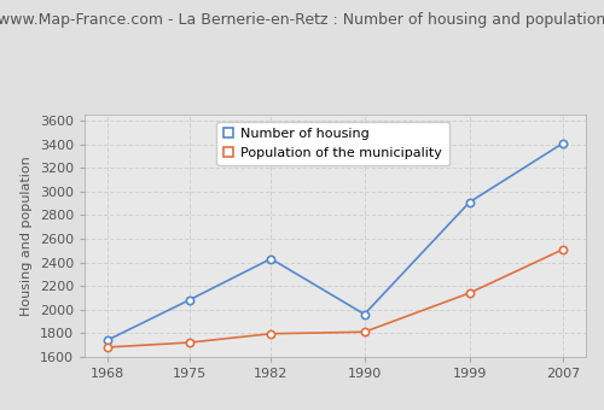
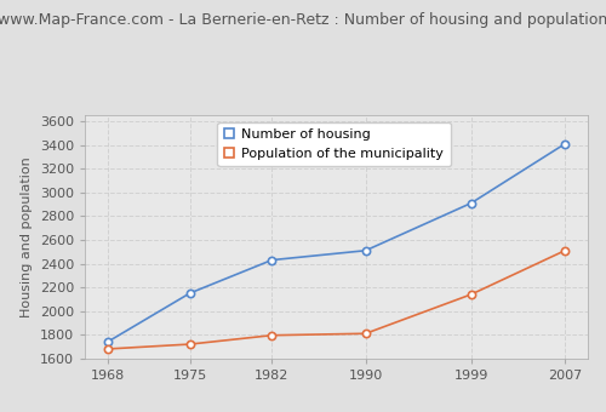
Number of housing/1975: 2080 -> 2150
Number of housing/1990: 1960 -> 2510
